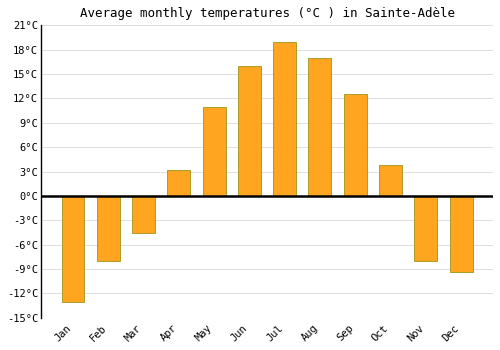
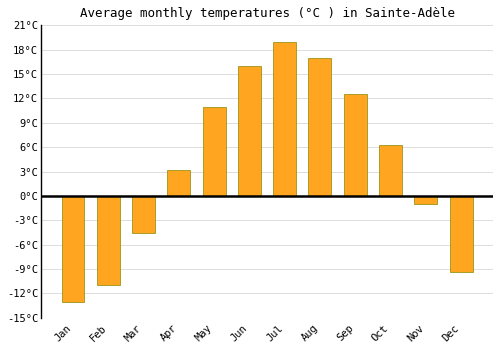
Feb: -8.0°C -> -11.0°C
Oct: 3.8°C -> 6.3°C
Nov: -8.0°C -> -1.0°C
